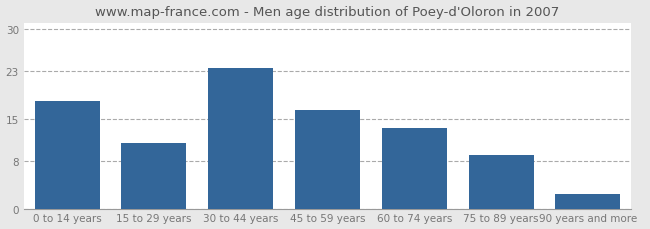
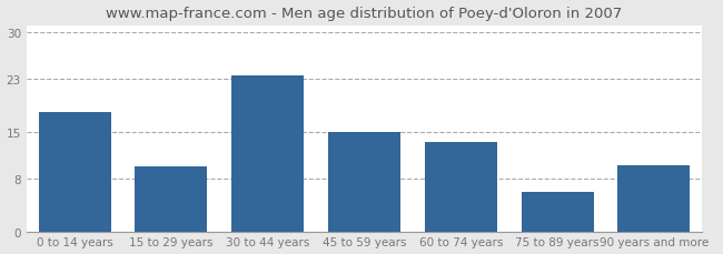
15 to 29 years: 11.0 -> 9.8
45 to 59 years: 16.5 -> 15.0
75 to 89 years: 9.0 -> 6.0
90 years and more: 2.5 -> 10.0
